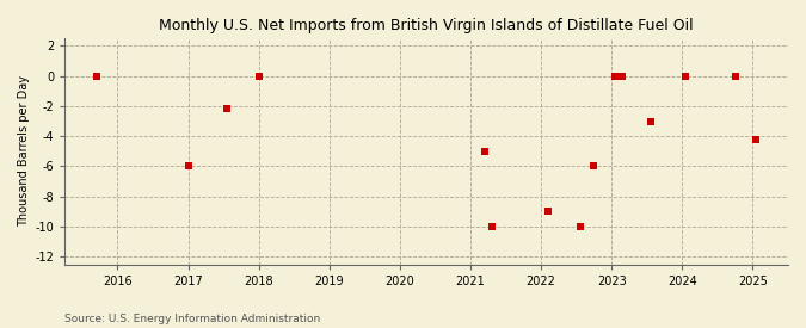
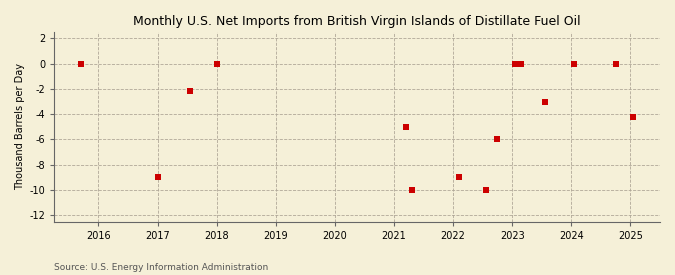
2017: -6.0 -> -9.0
